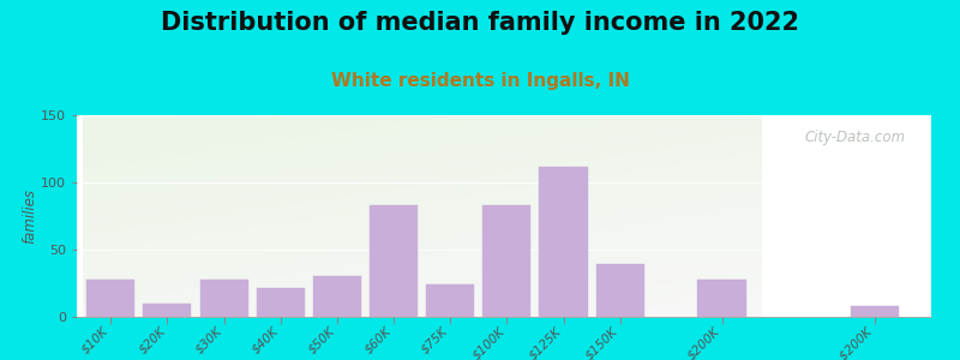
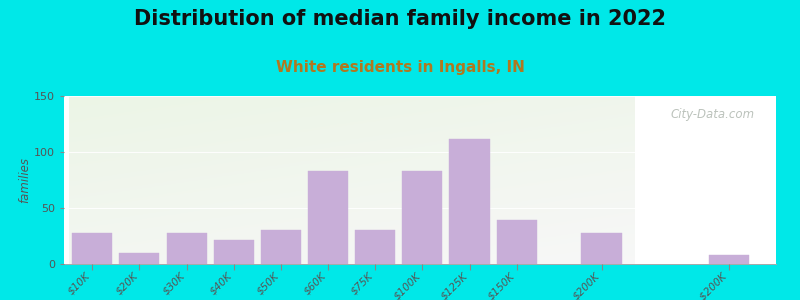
$75K: 24 -> 30
